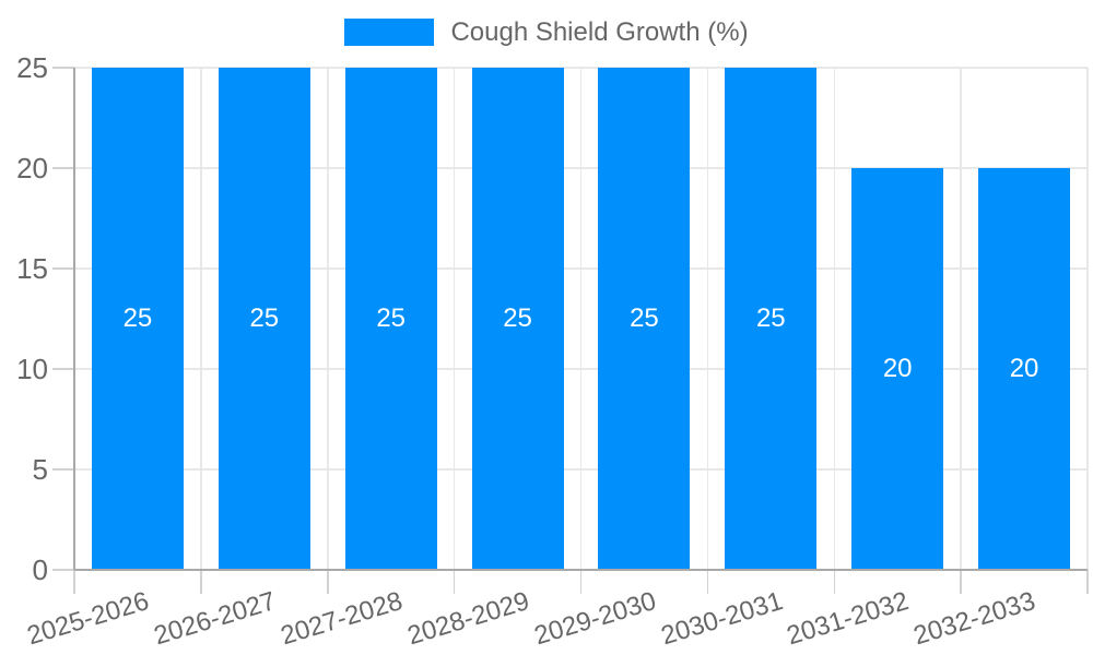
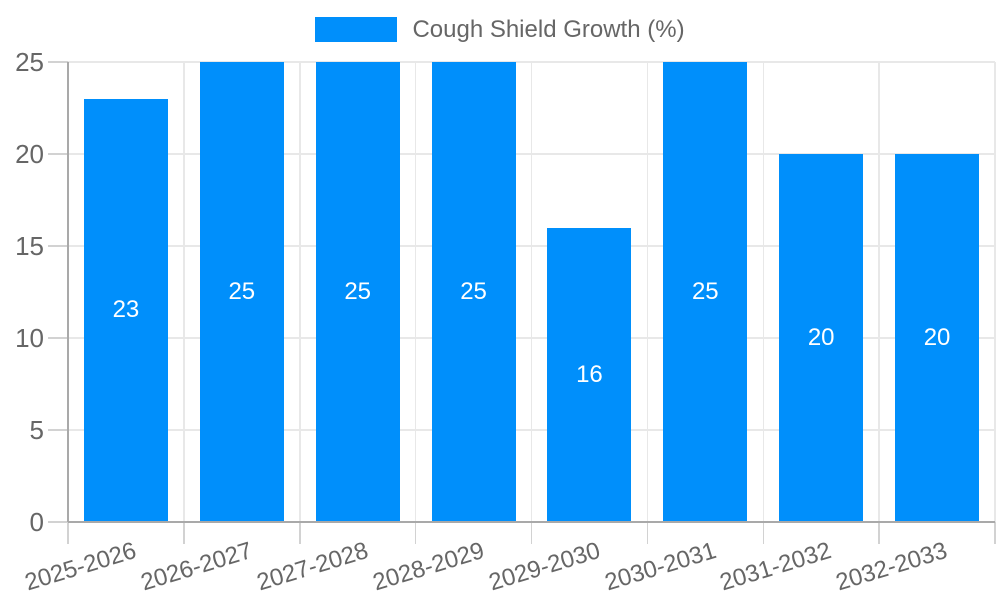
2025-2026: 25 -> 23
2029-2030: 25 -> 16
